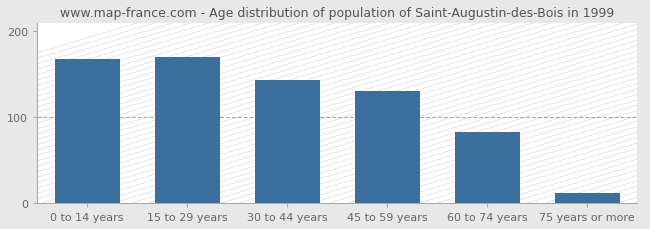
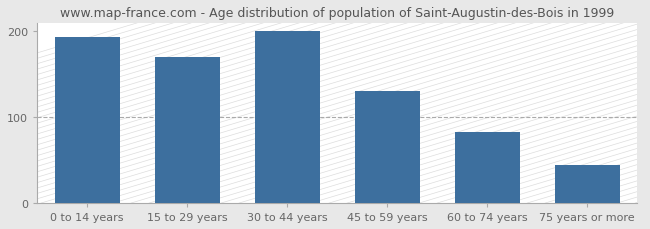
0 to 14 years: 168 -> 193
30 to 44 years: 144 -> 200
75 years or more: 12 -> 44
